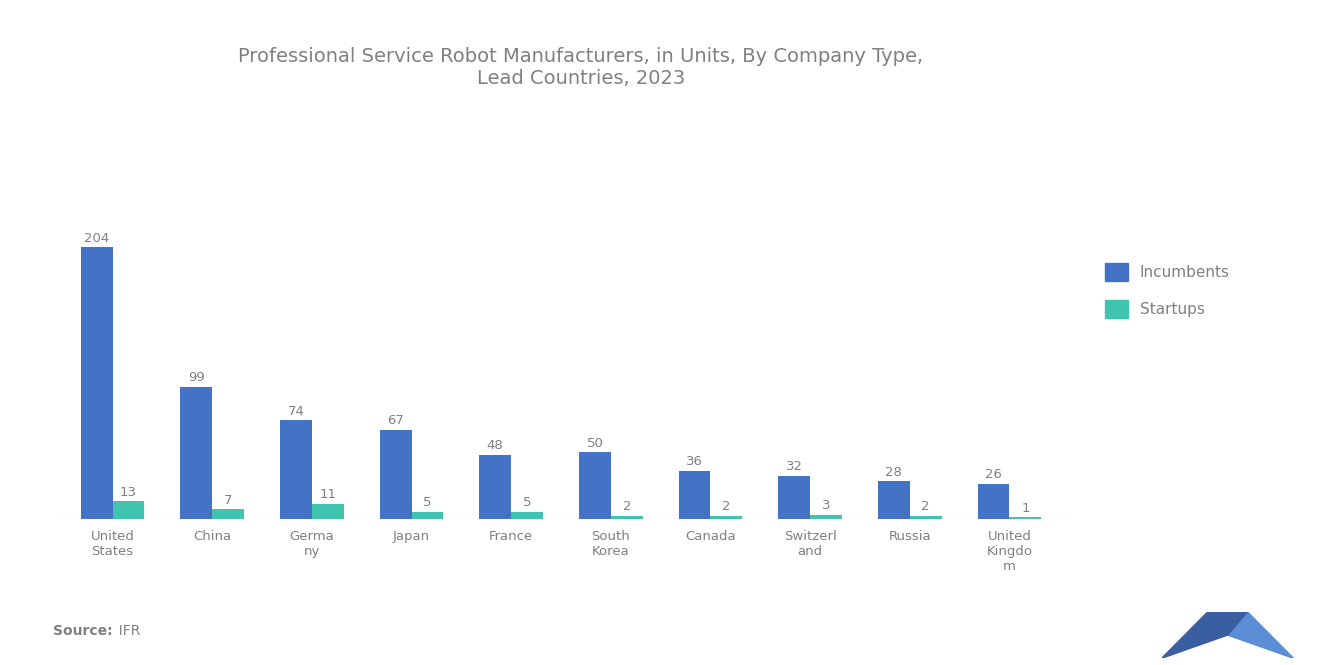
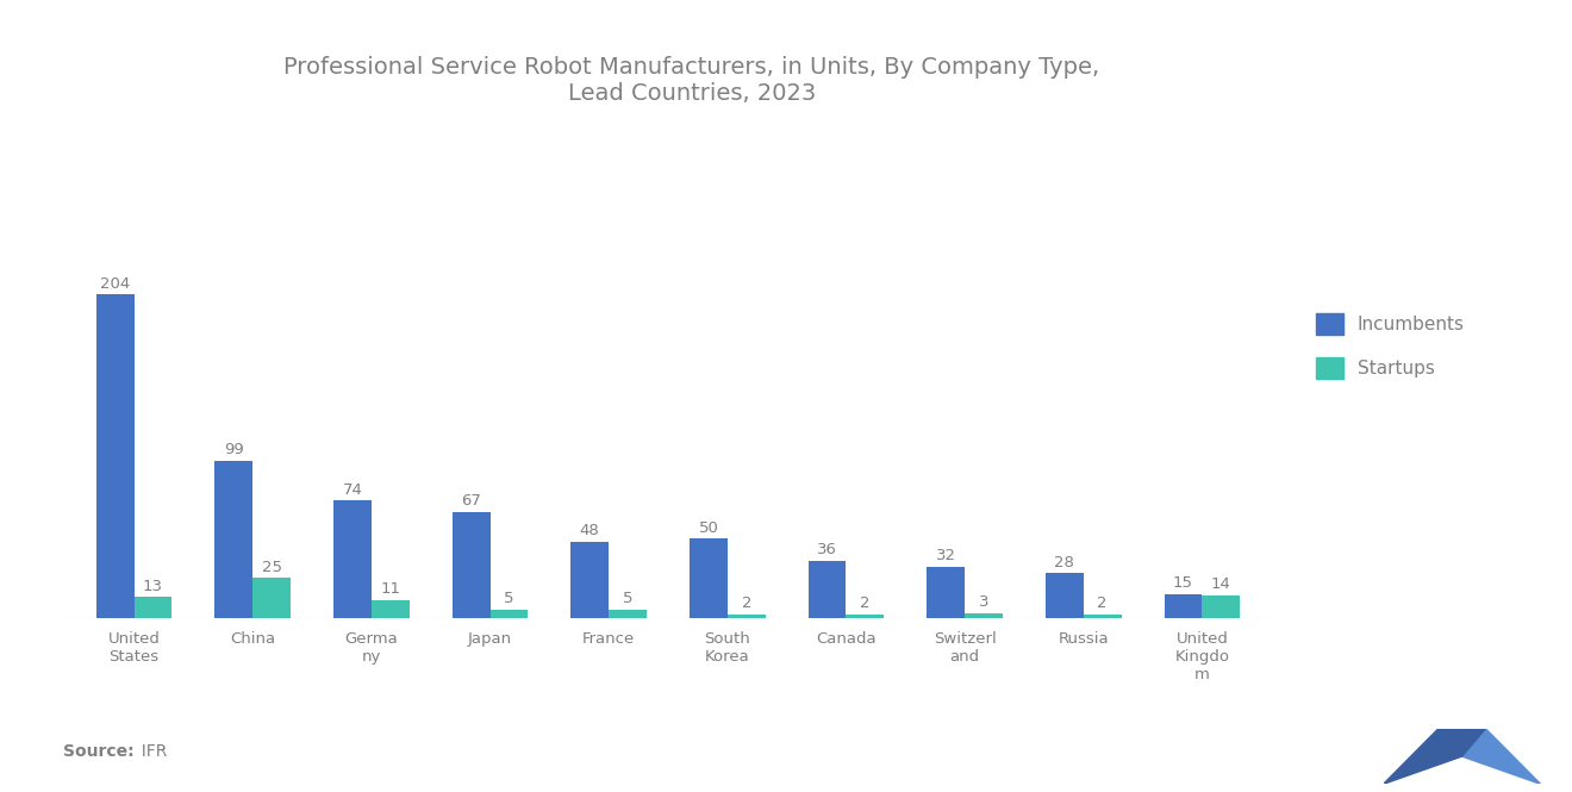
Startups/China: 7 -> 25
Incumbents/United Kingdo m: 26 -> 15
Startups/United Kingdo m: 1 -> 14
